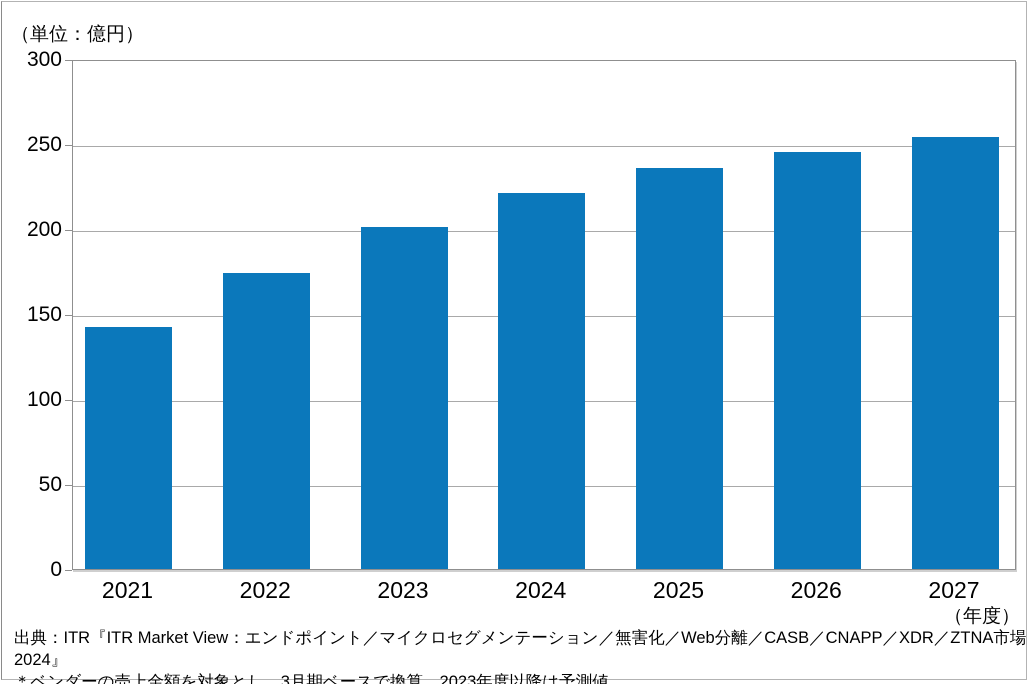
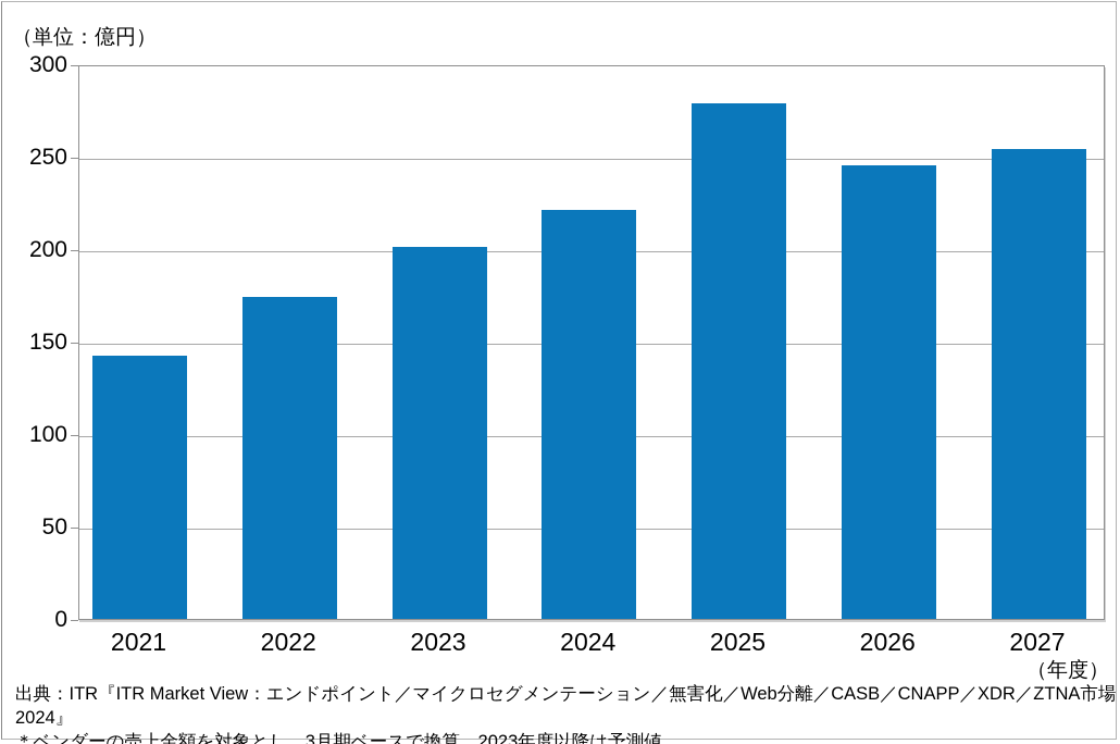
2025: 237 -> 280
